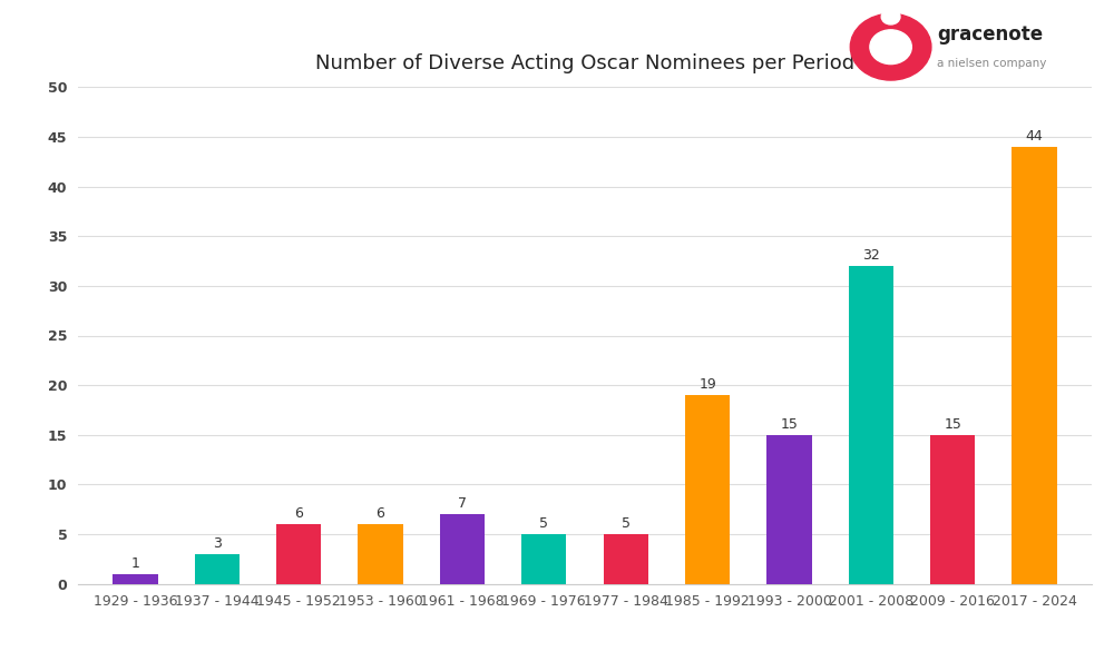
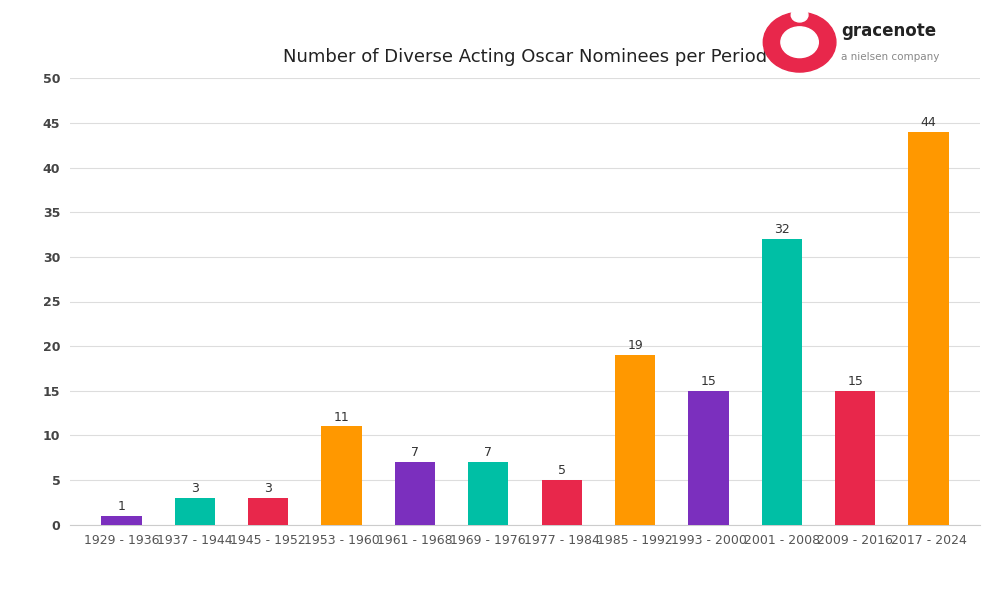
1945 - 1952: 6 -> 3
1953 - 1960: 6 -> 11
1969 - 1976: 5 -> 7
